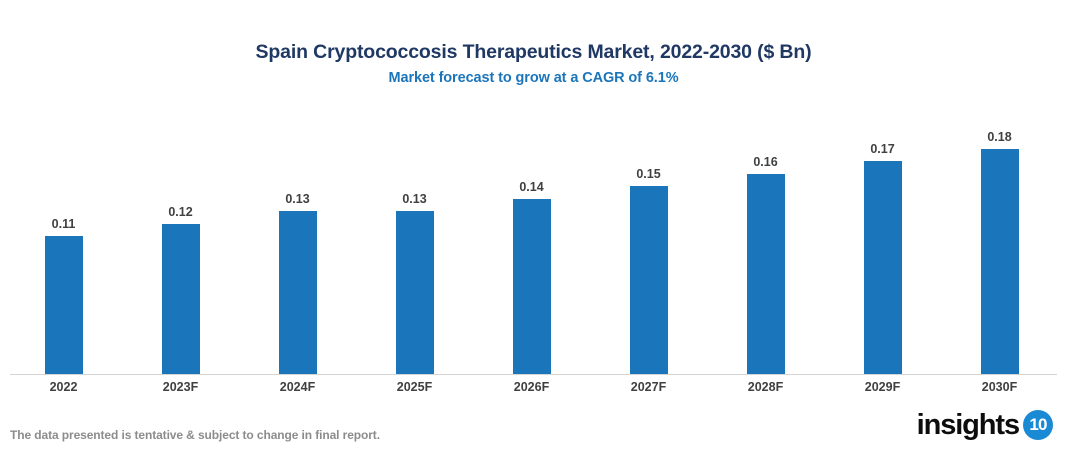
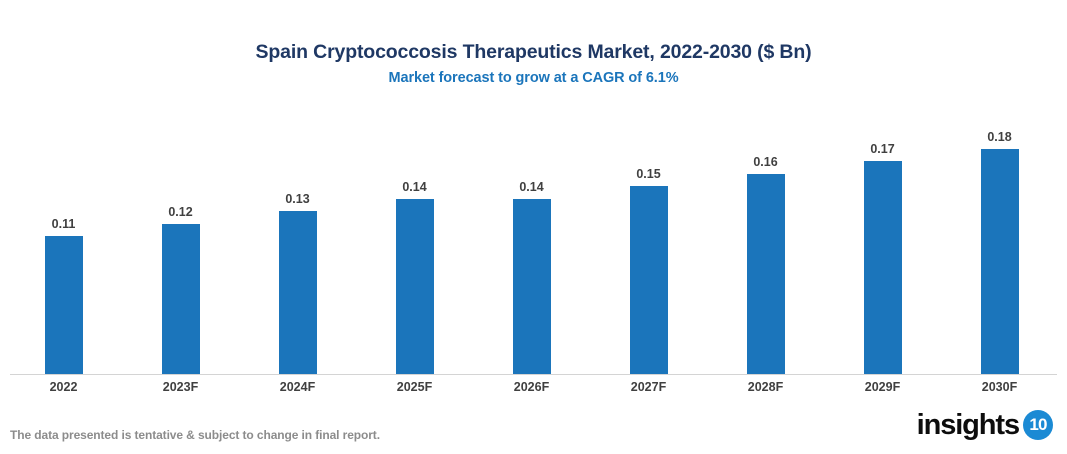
2025F: 0.13 -> 0.14
